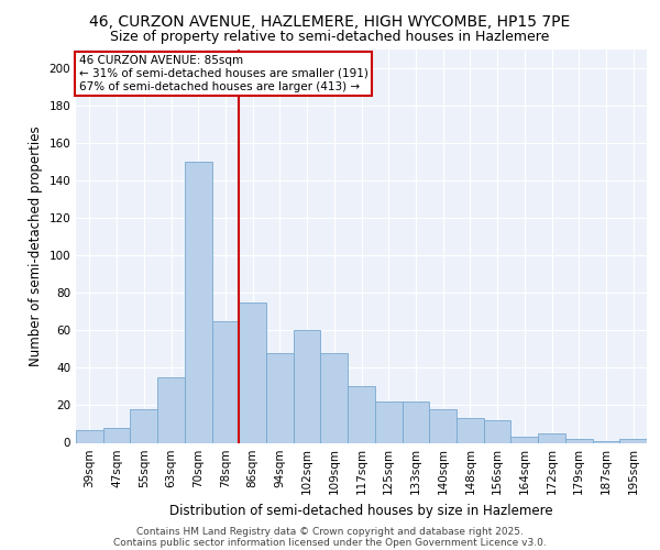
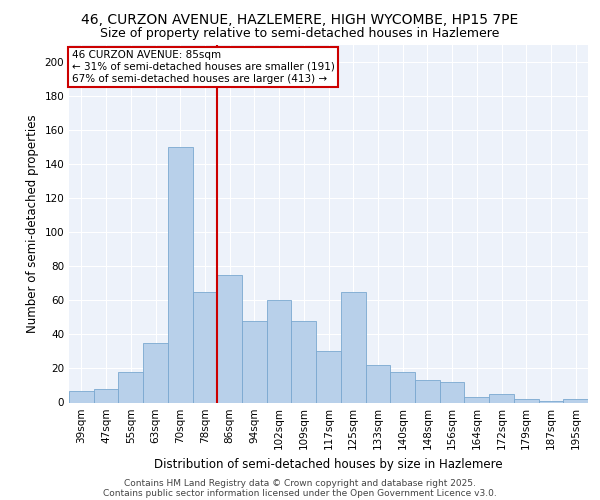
125sqm: 22 -> 65
